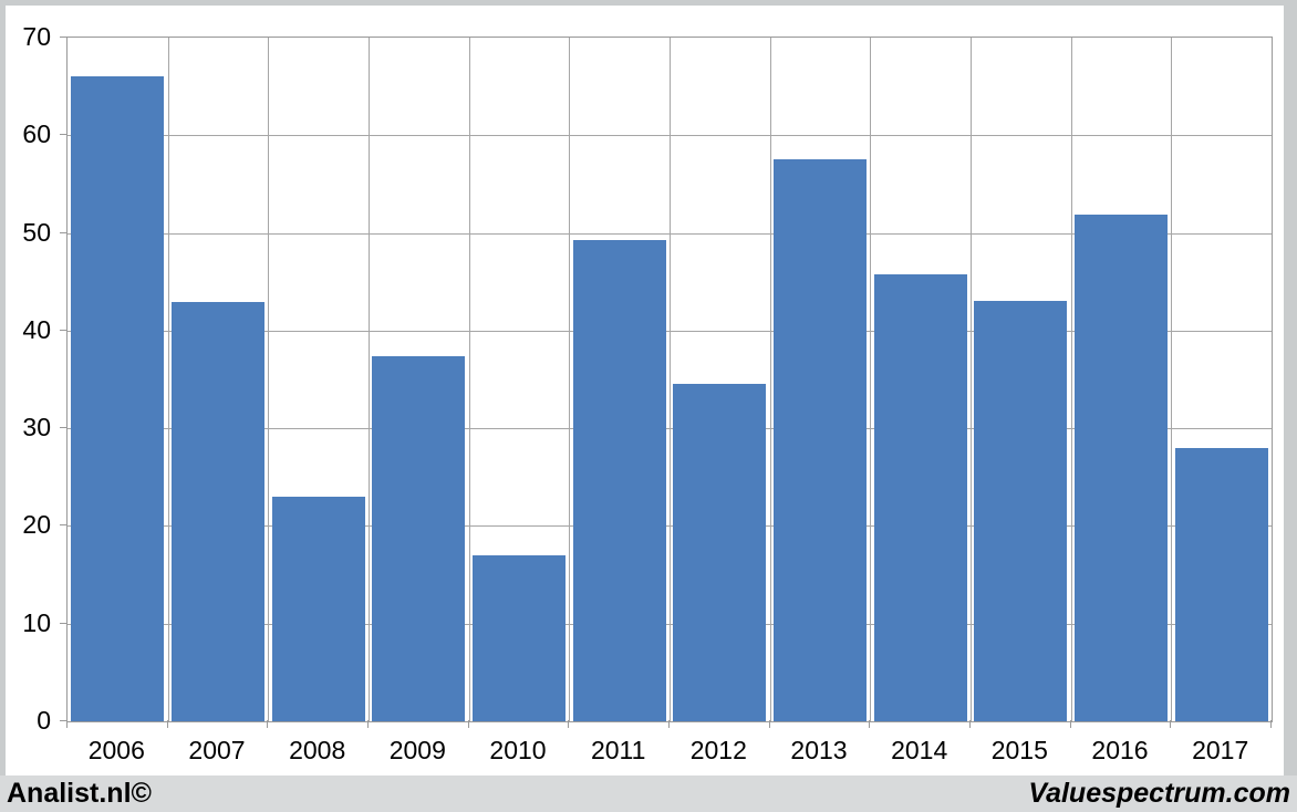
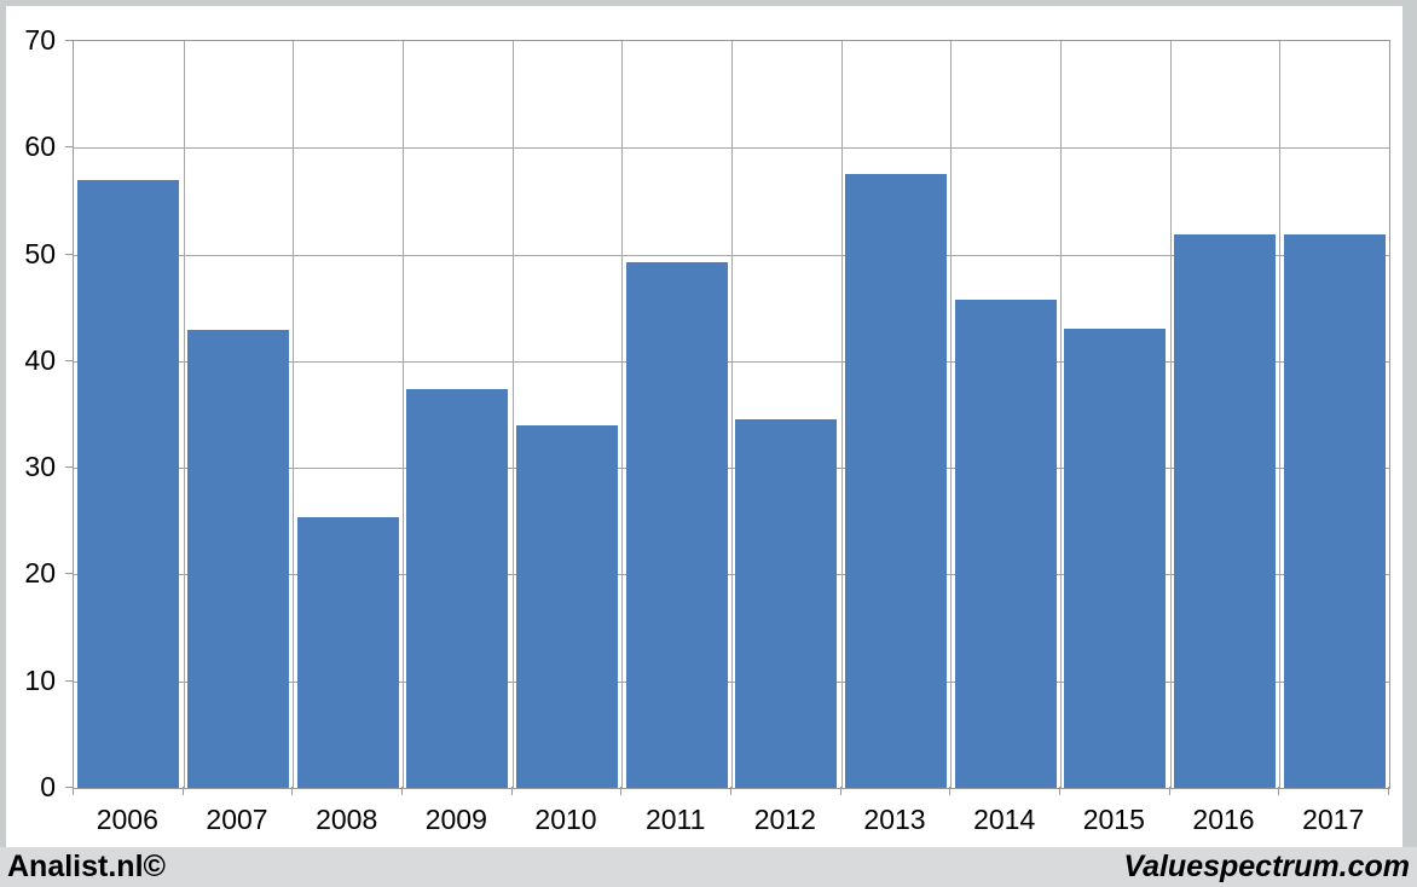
2006: 66 -> 57
2008: 23 -> 25
2010: 17 -> 34
2017: 28 -> 52
